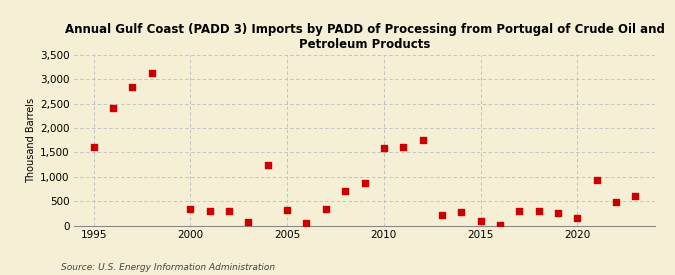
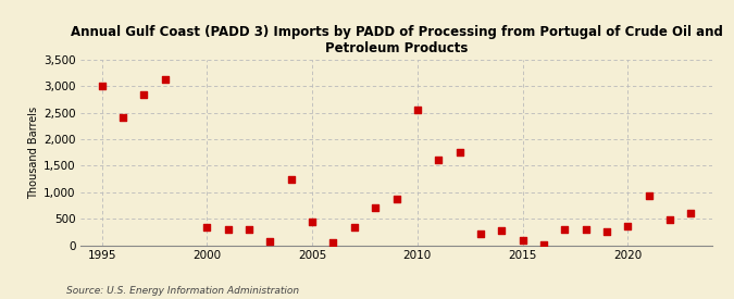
1995: 1,610 -> 3,000
2005: 310 -> 450
2010: 1,600 -> 2,550
2020: 160 -> 350
